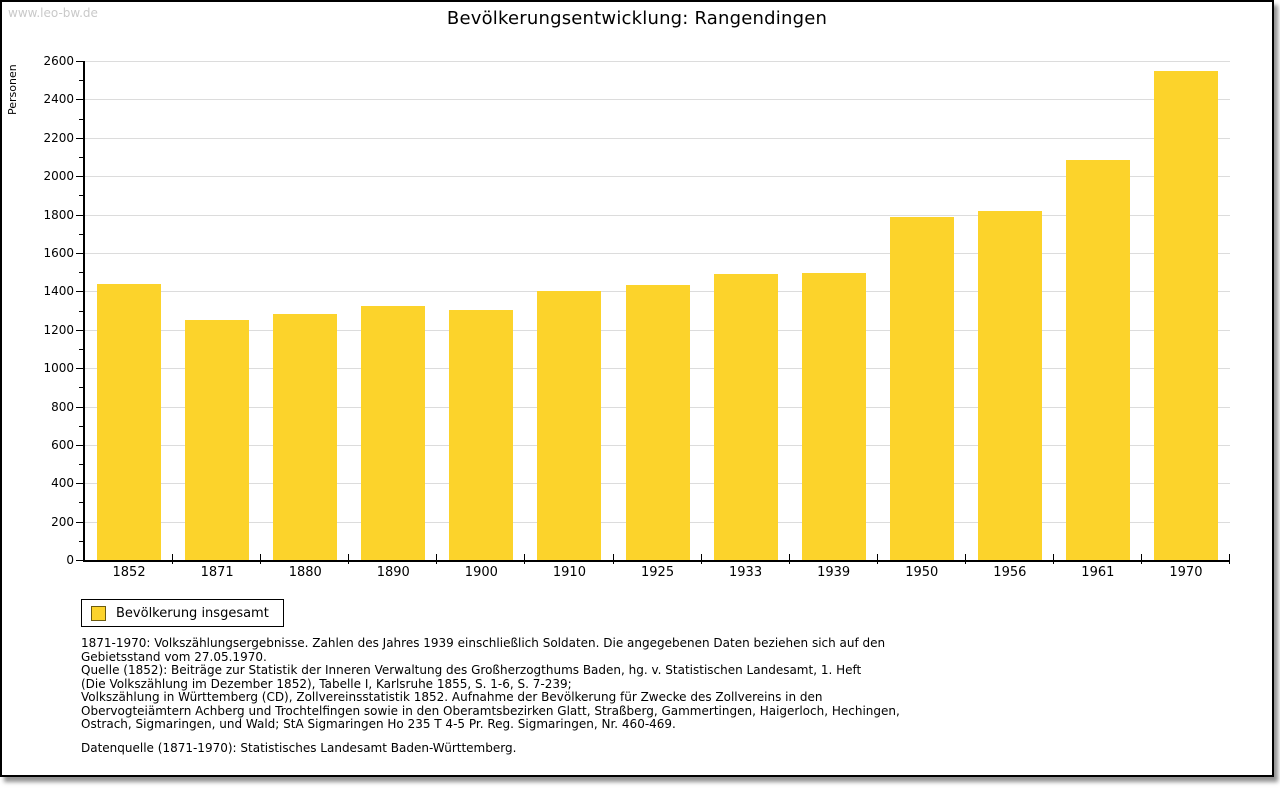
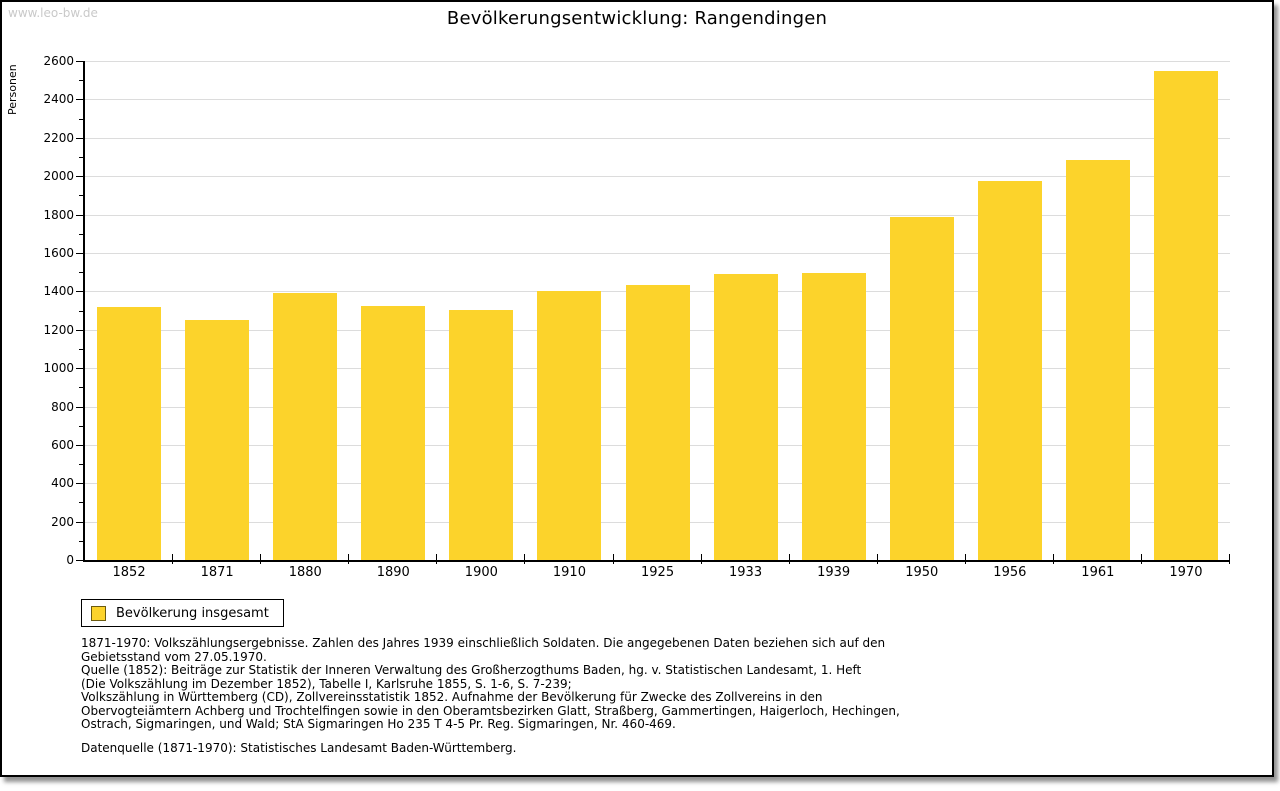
1852: 1440 -> 1320
1880: 1280 -> 1390
1956: 1820 -> 1980
